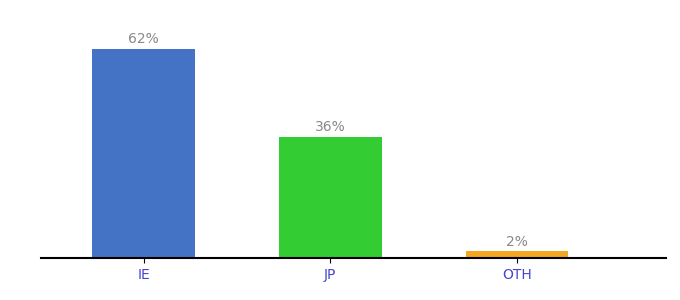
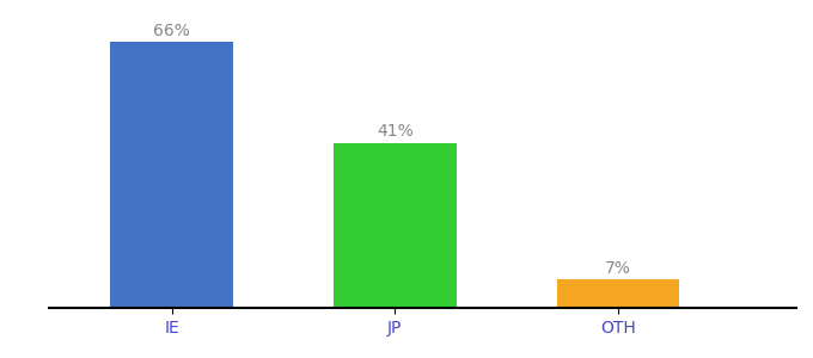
IE: 62% -> 66%
JP: 36% -> 41%
OTH: 2% -> 7%
